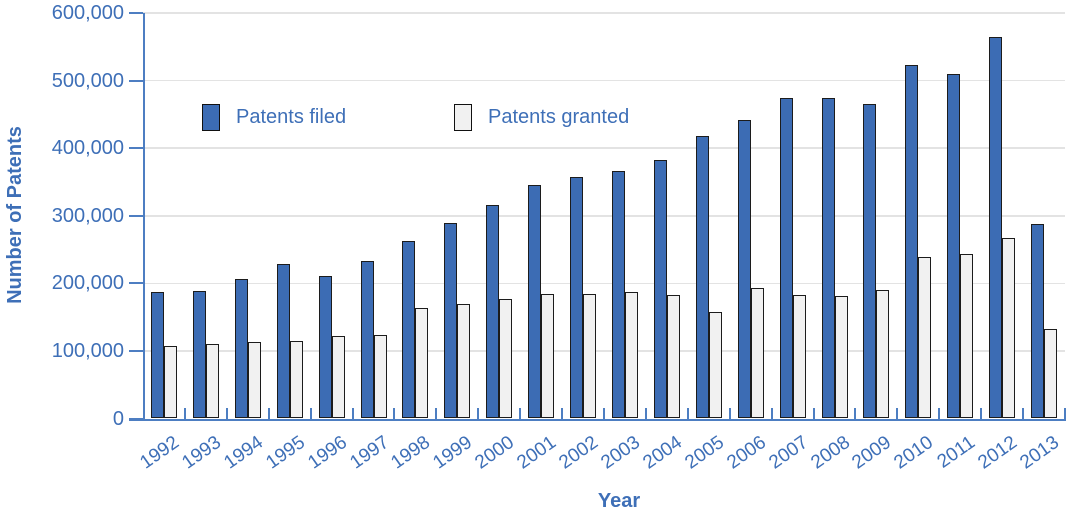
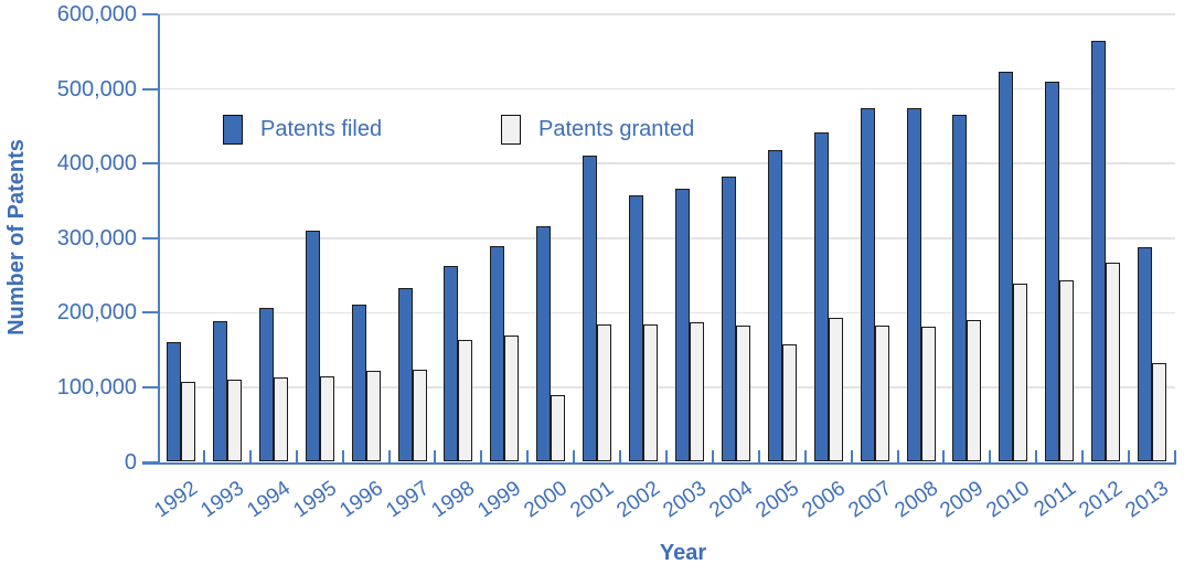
Patents filed/1992: 190000 -> 160000
Patents filed/1995: 230000 -> 310000
Patents granted/2000: 180000 -> 90000
Patents filed/2001: 350000 -> 410000
